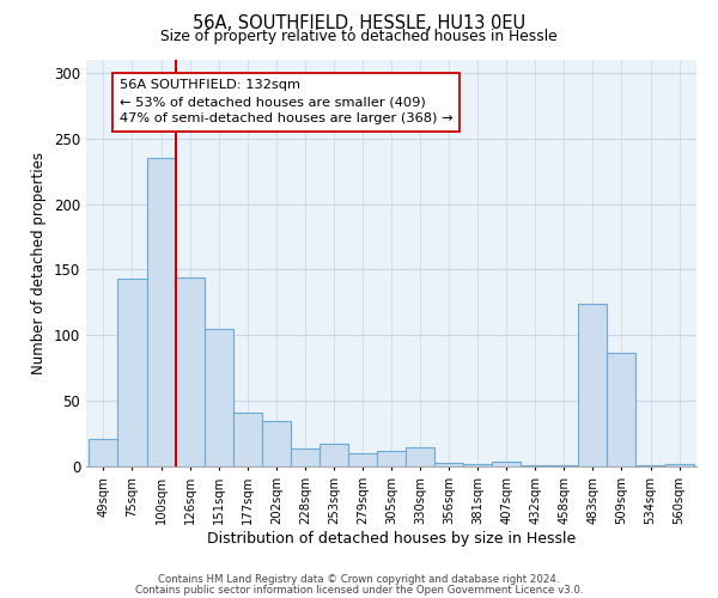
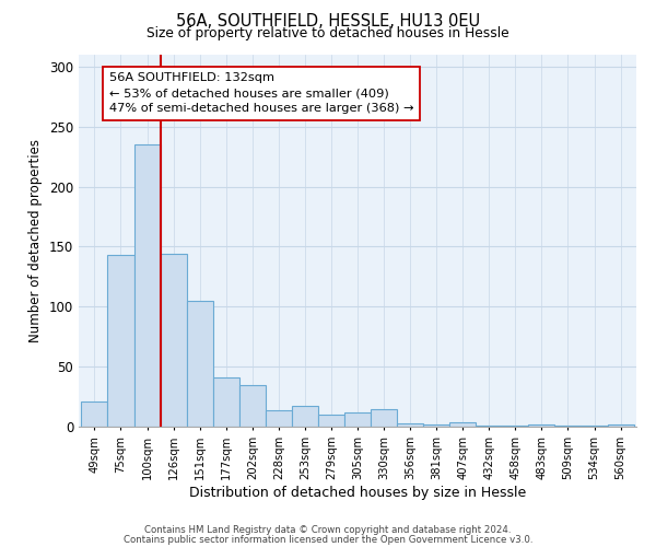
483sqm: 124 -> 2
509sqm: 87 -> 1
